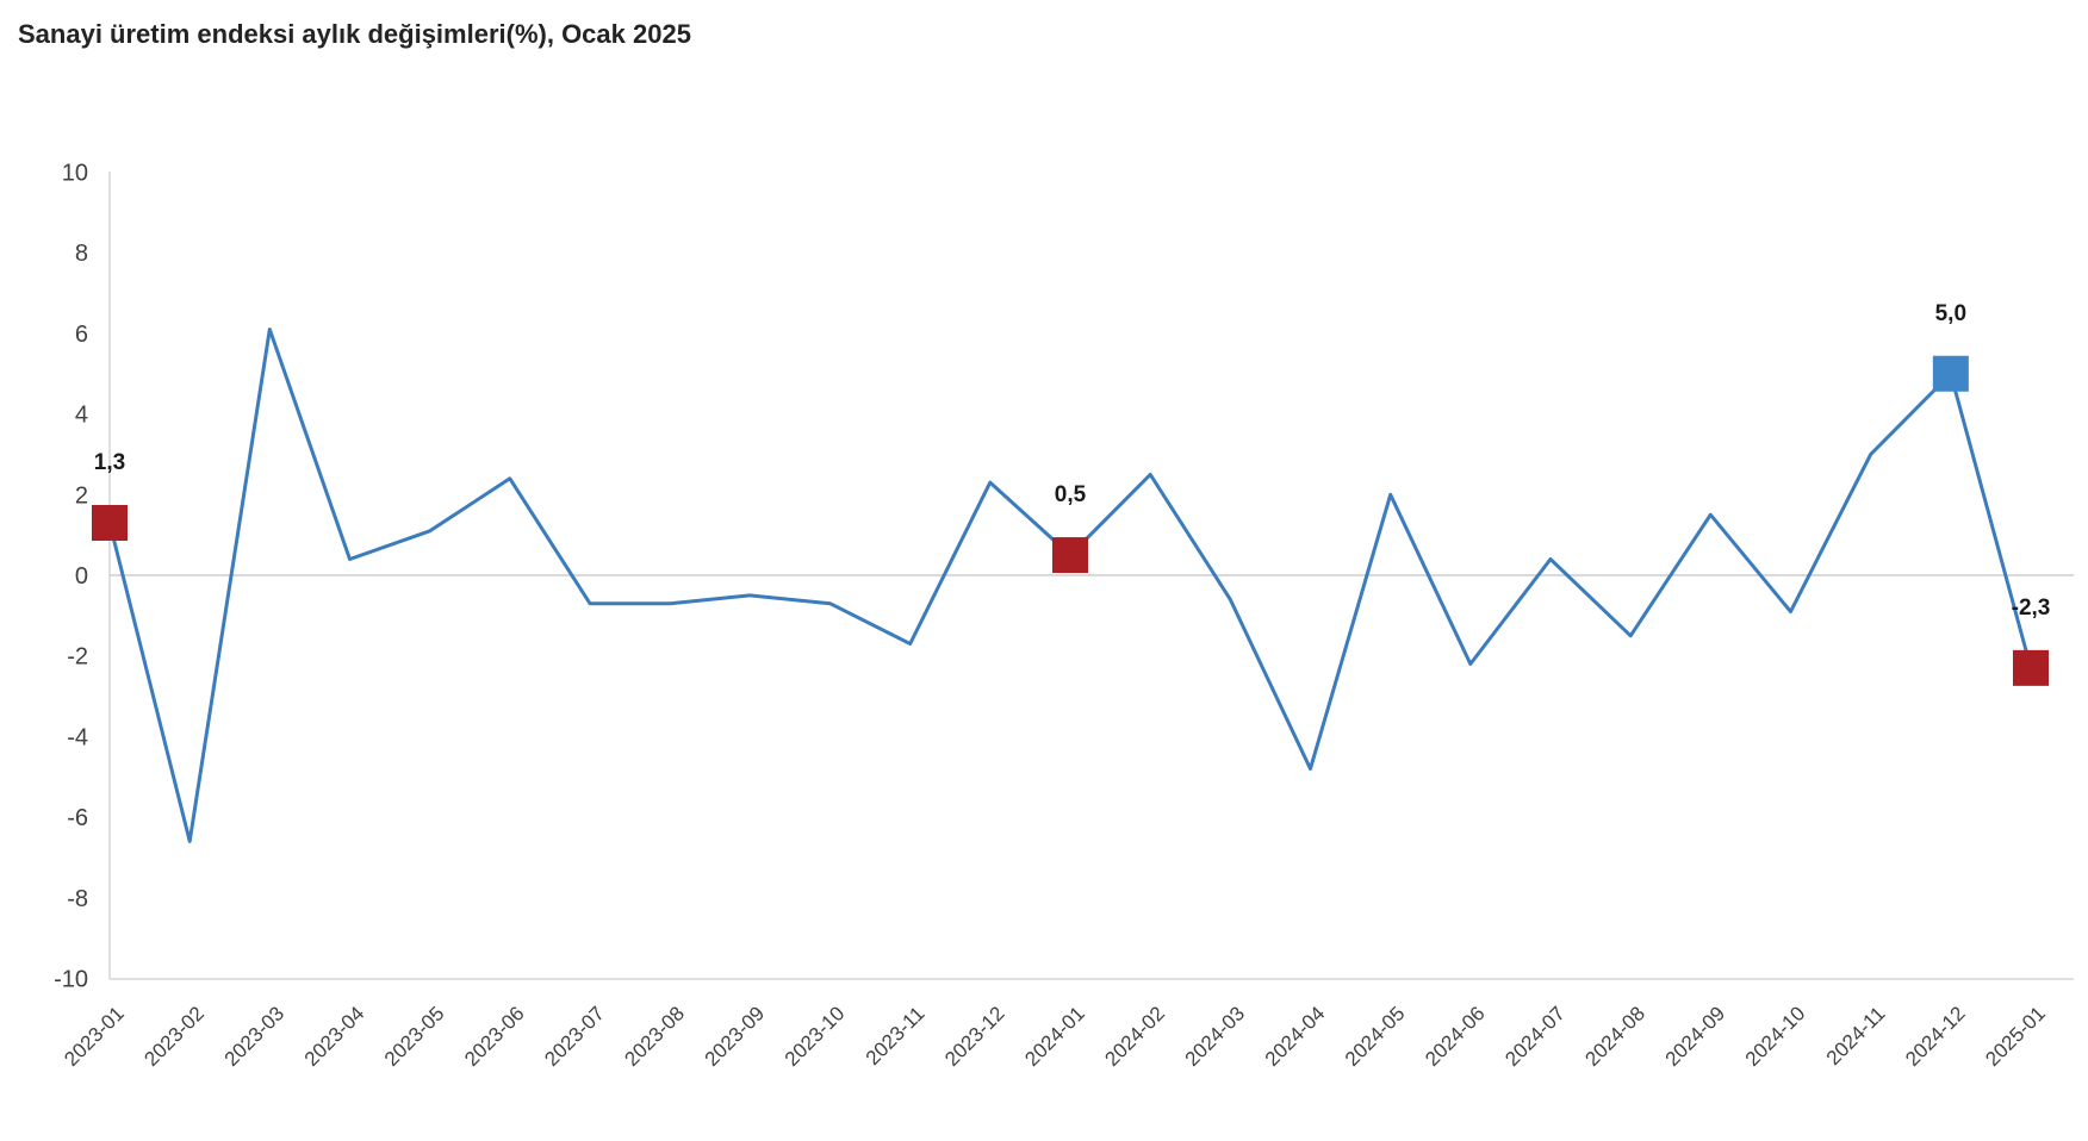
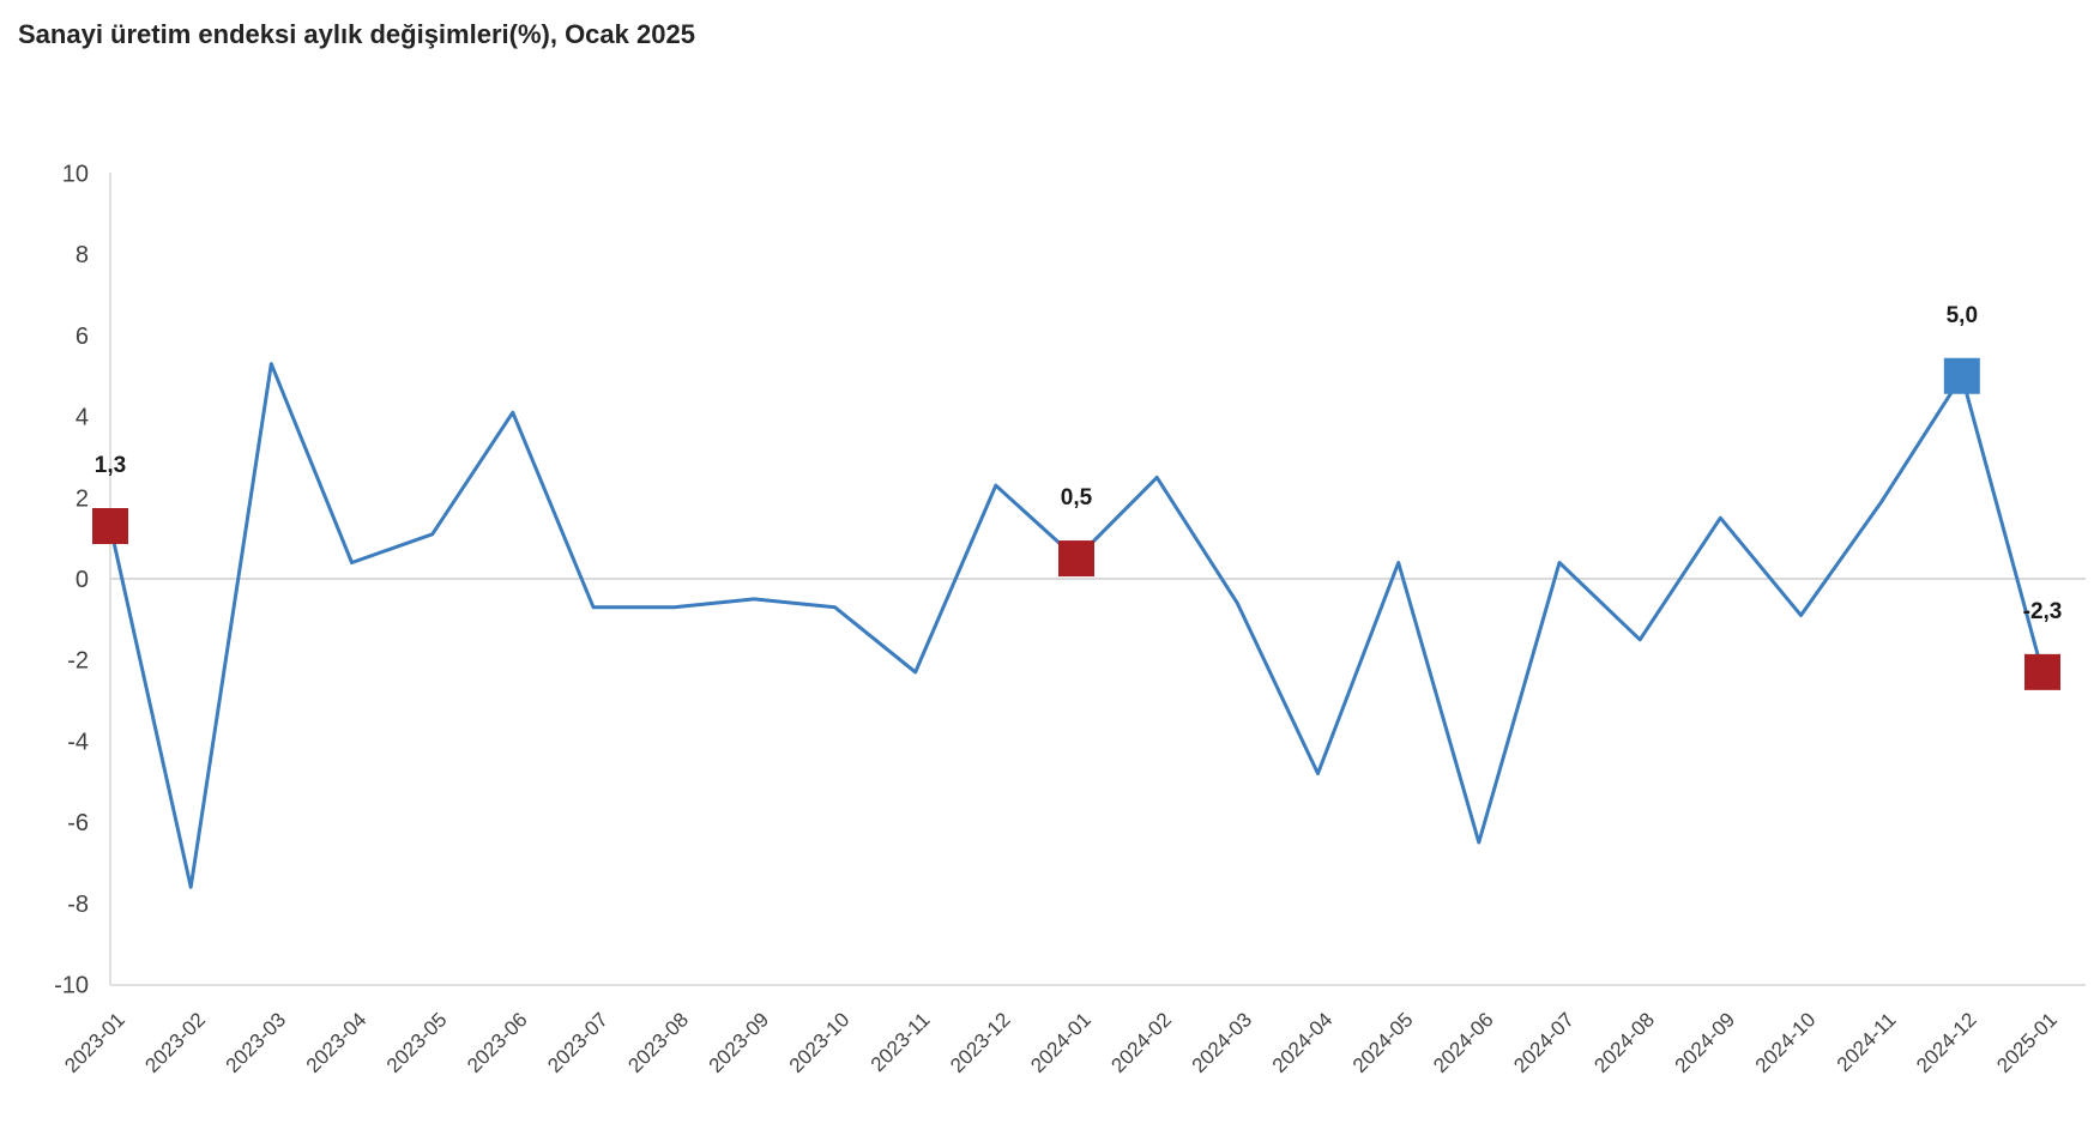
2023-02: -6.6 -> -7.6
2023-03: 6.1 -> 5.3
2023-06: 2.4 -> 4.1
2023-11: -1.7 -> -2.3
2024-05: 2.0 -> 0.4
2024-06: -2.2 -> -6.5
2024-11: 3.0 -> 1.9
